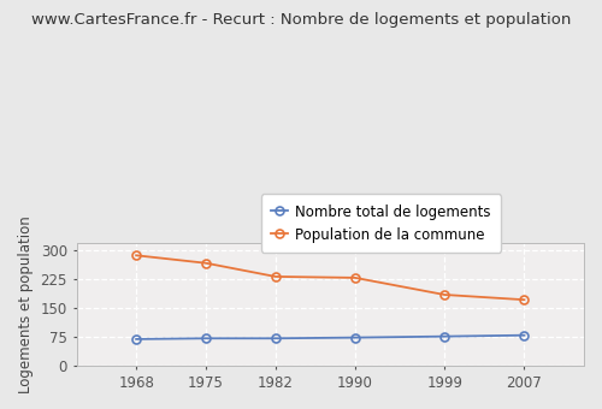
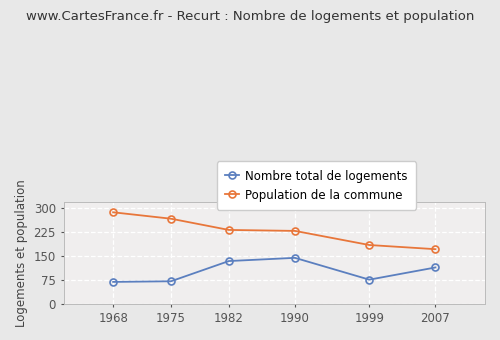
Nombre total de logements/1982: 72 -> 135
Nombre total de logements/1990: 74 -> 145
Nombre total de logements/2007: 80 -> 115
